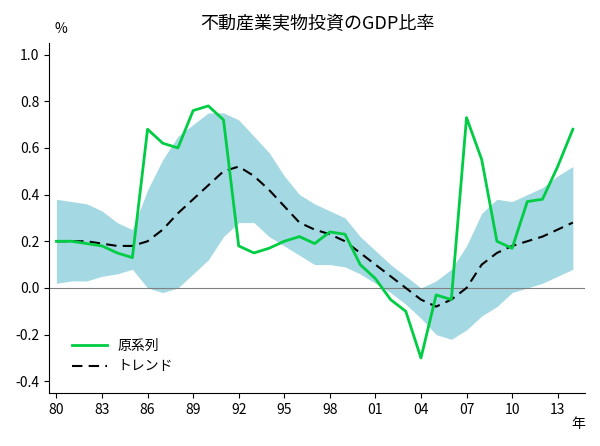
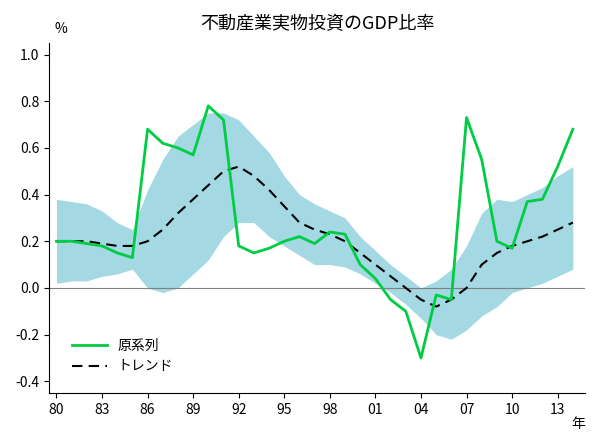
原系列/89: 0.76 -> 0.57
